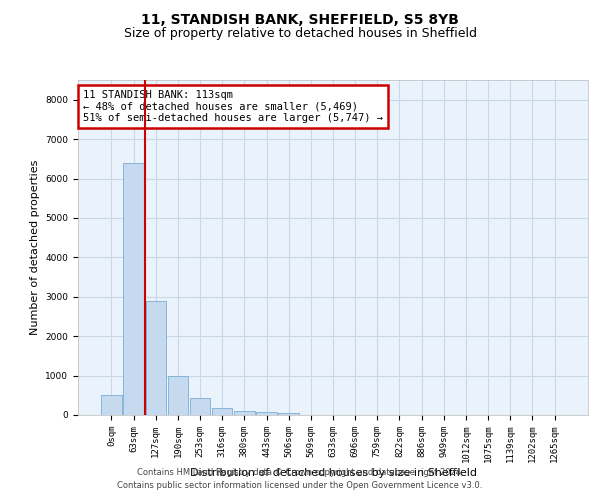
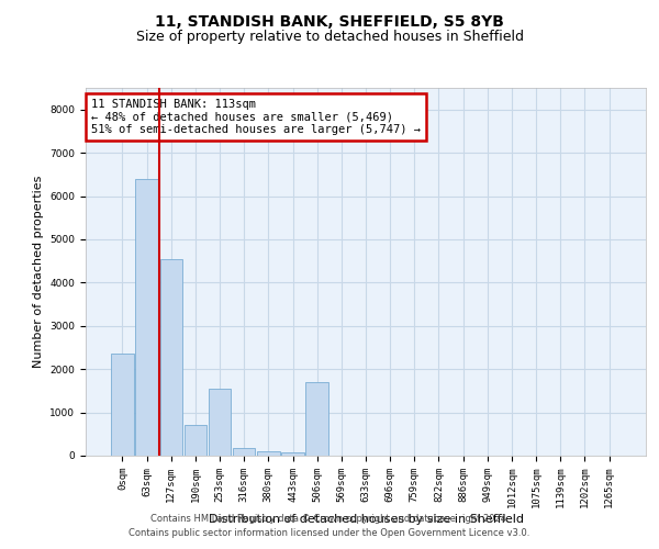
0sqm: 500 -> 2350
127sqm: 2900 -> 4550
190sqm: 1000 -> 700
253sqm: 430 -> 1550
506sqm: 50 -> 1700
